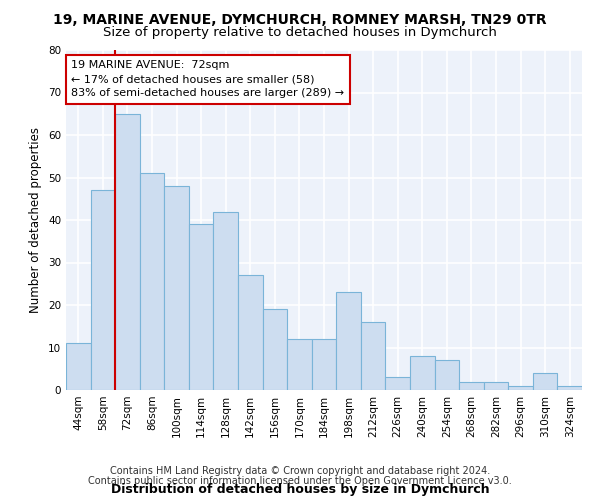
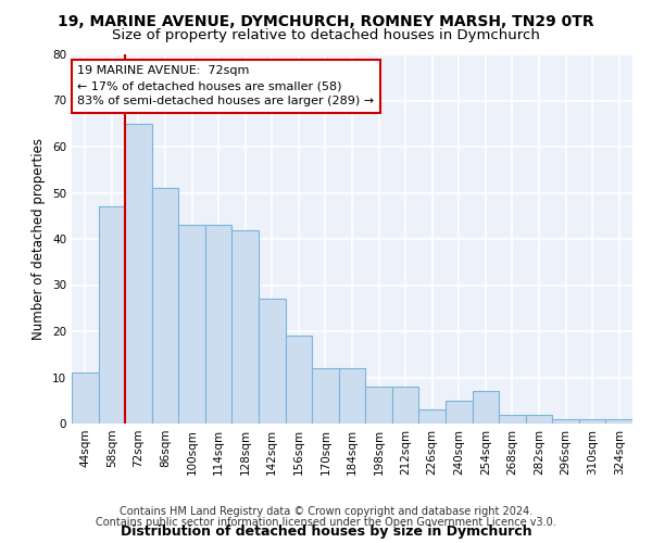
100sqm: 48 -> 43
114sqm: 39 -> 43
198sqm: 23 -> 8
212sqm: 16 -> 8
240sqm: 8 -> 5
310sqm: 4 -> 1
